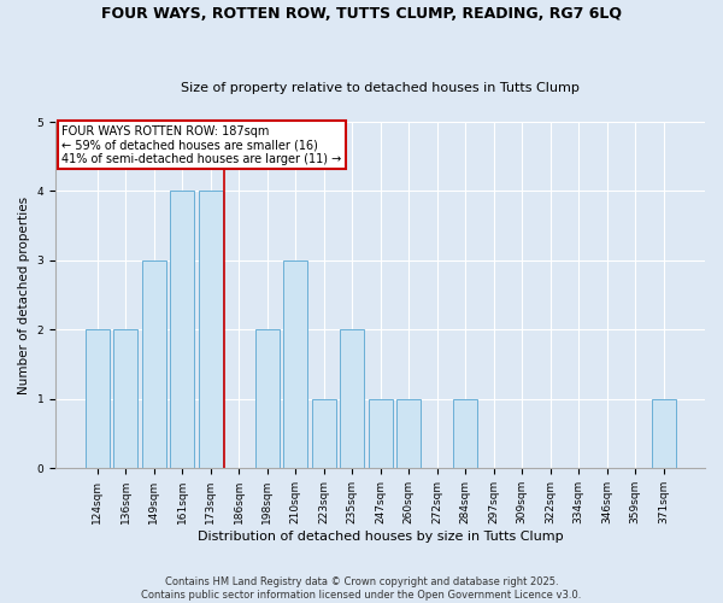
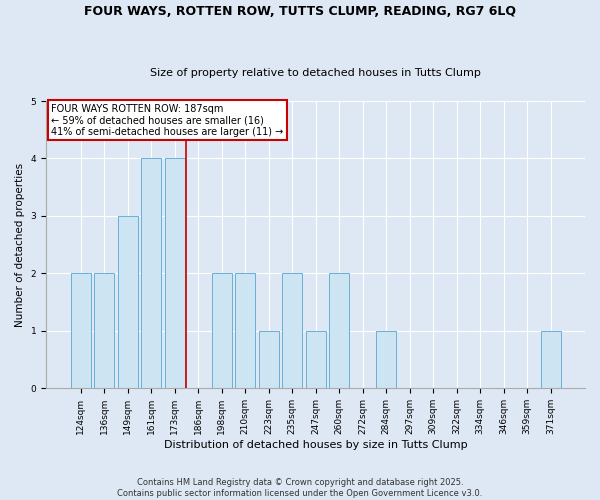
210sqm: 3 -> 2
260sqm: 1 -> 2
